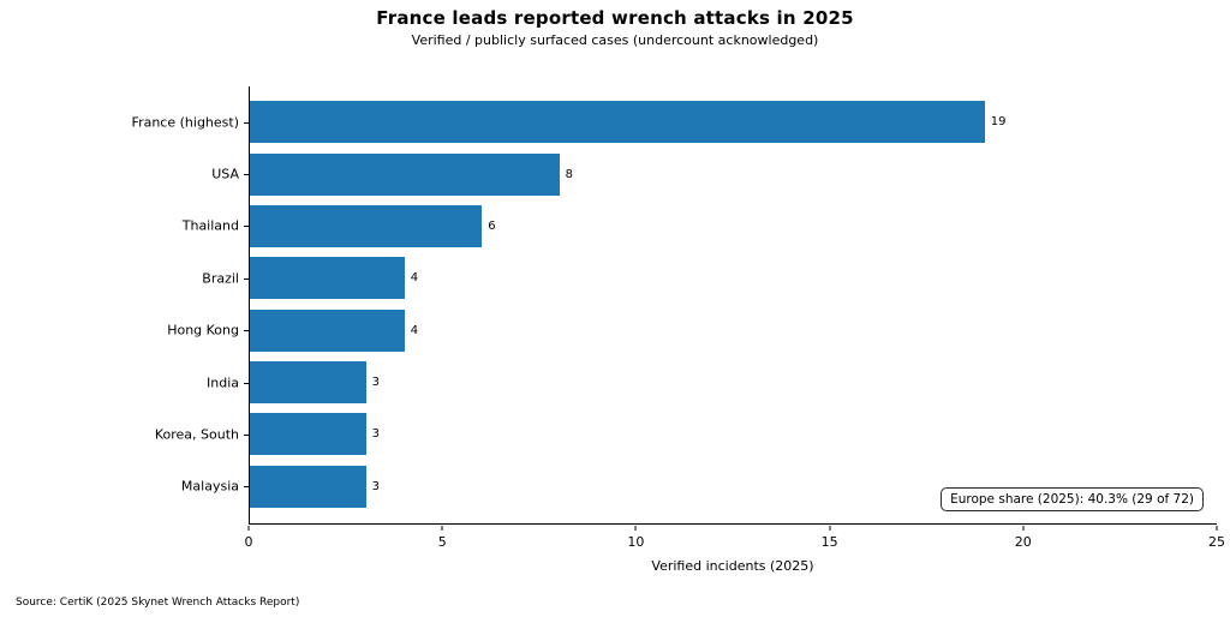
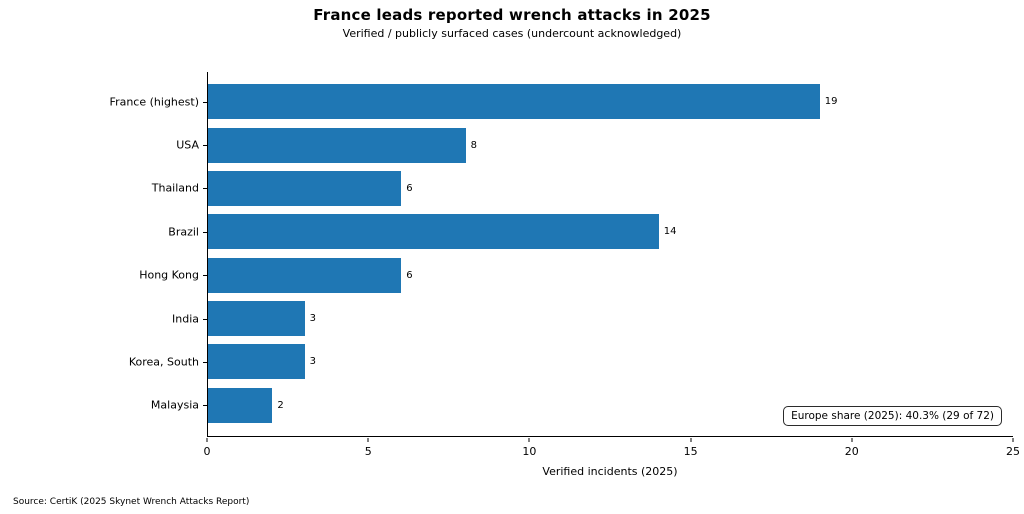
Brazil: 4 -> 14
Hong Kong: 4 -> 6
Malaysia: 3 -> 2
